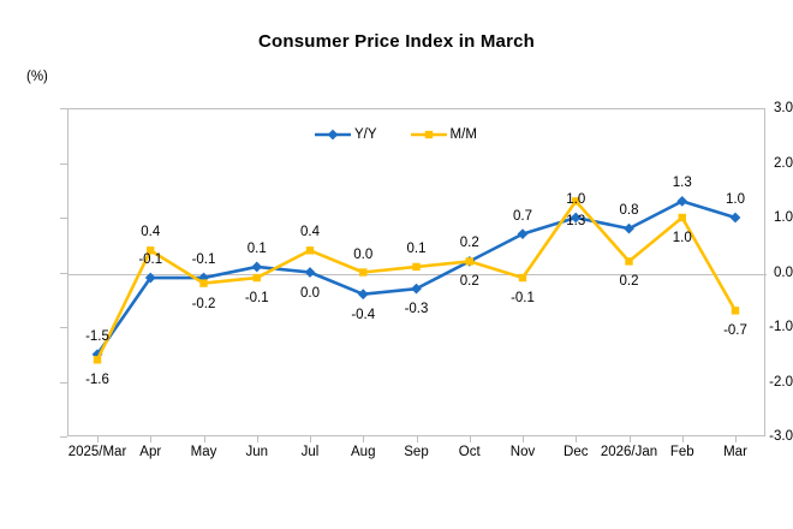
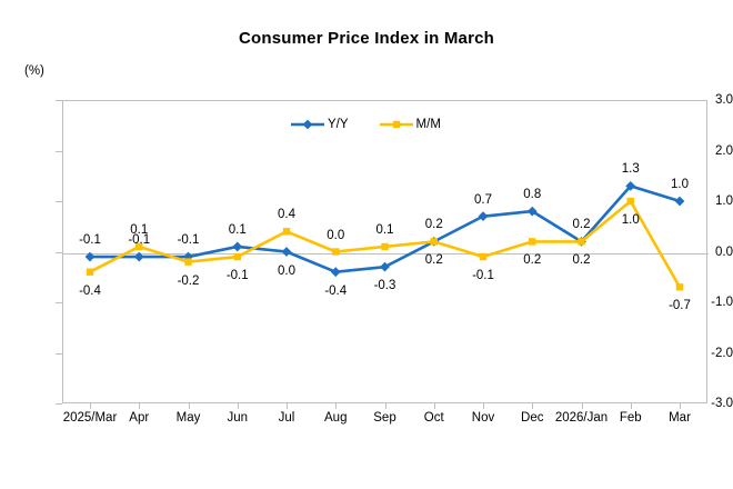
Y/Y/2025/Mar: -1.5 -> -0.1
M/M/2025/Mar: -1.6 -> -0.4
M/M/Apr: 0.4 -> 0.1
Y/Y/Dec: 1.0 -> 0.8
M/M/Dec: 1.3 -> 0.2
Y/Y/2026/Jan: 0.8 -> 0.2
